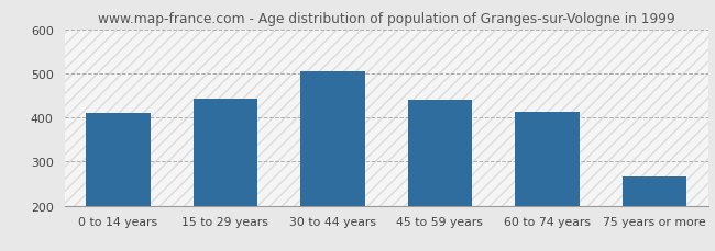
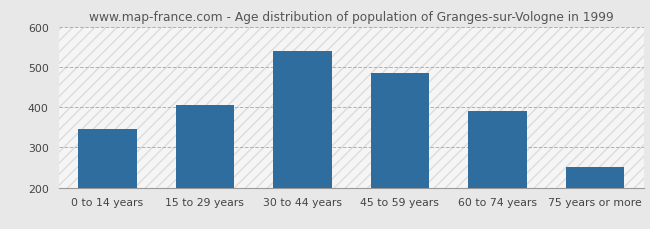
0 to 14 years: 410 -> 345
15 to 29 years: 443 -> 405
30 to 44 years: 504 -> 540
45 to 59 years: 440 -> 485
60 to 74 years: 413 -> 390
75 years or more: 267 -> 250
